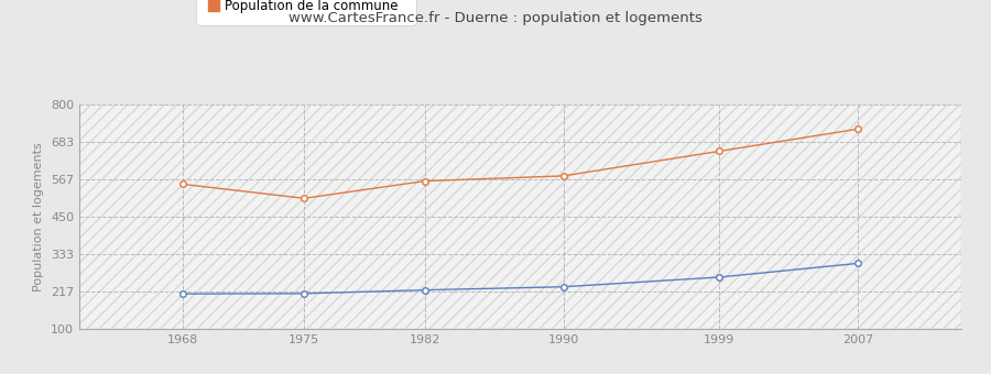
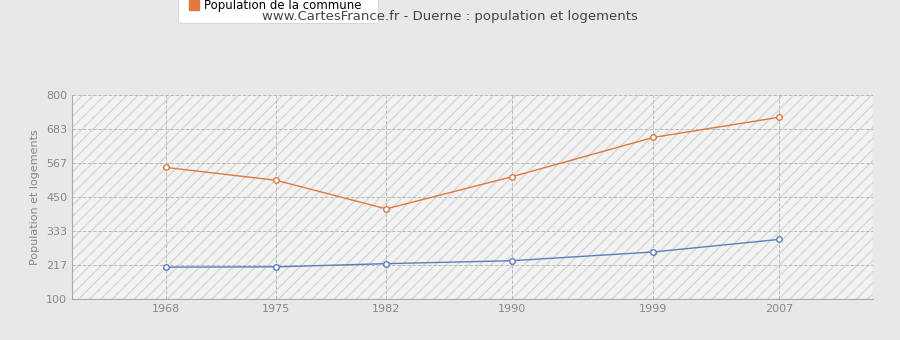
Population de la commune/1982: 562 -> 410
Population de la commune/1990: 578 -> 520
